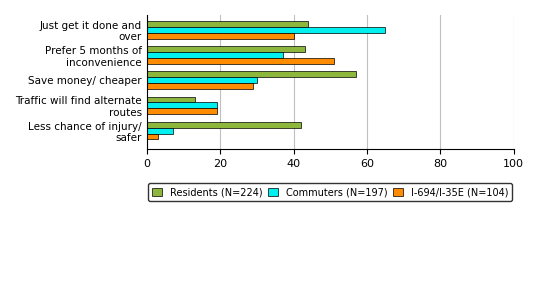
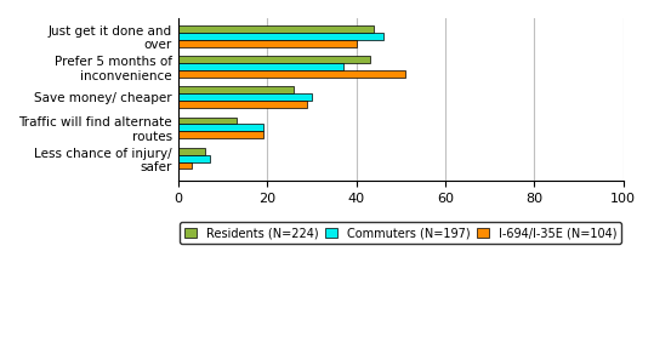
Commuters (N=197)/Just get it done and over: 65 -> 46
Residents (N=224)/Save money/ cheaper: 57 -> 26
Residents (N=224)/Less chance of injury/ safer: 42 -> 6
